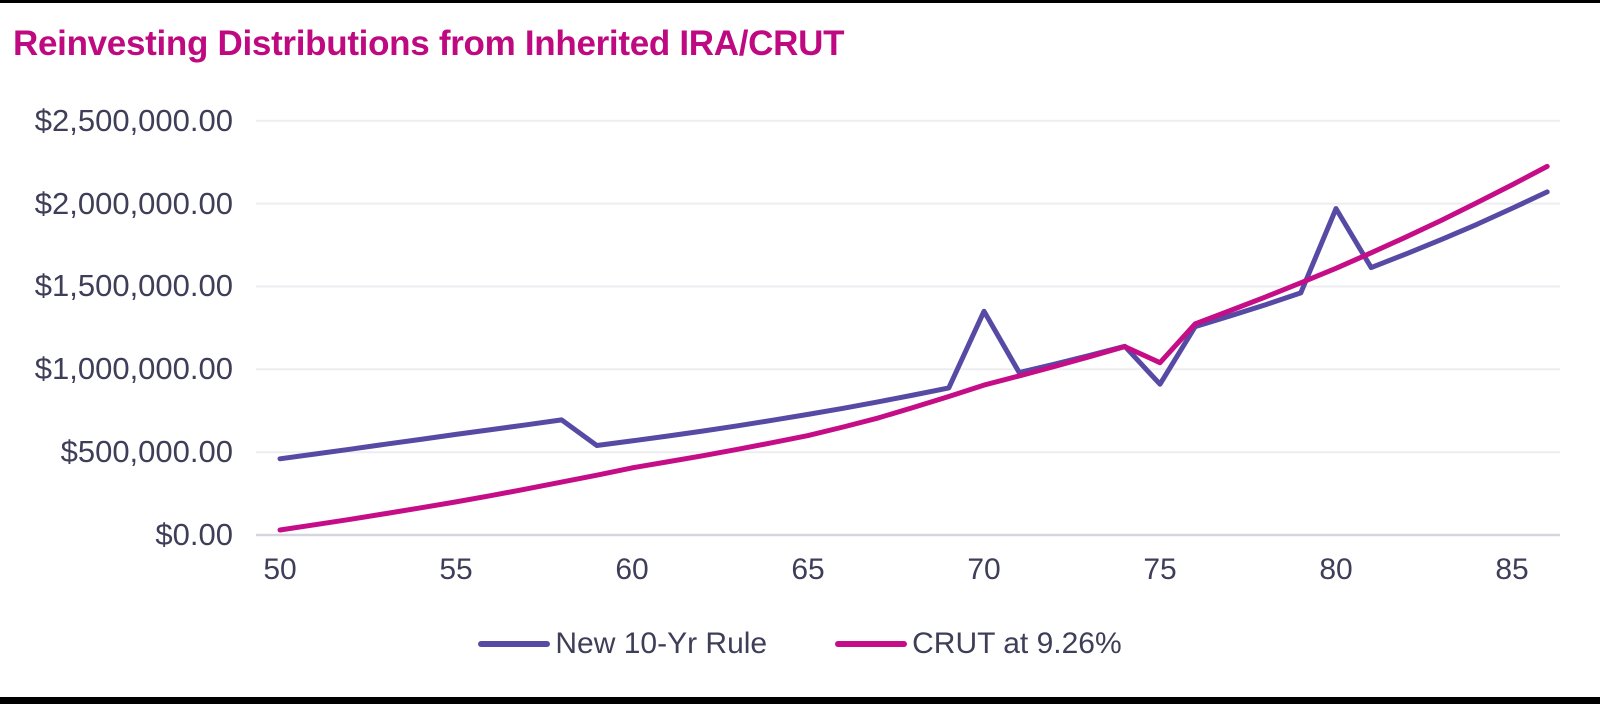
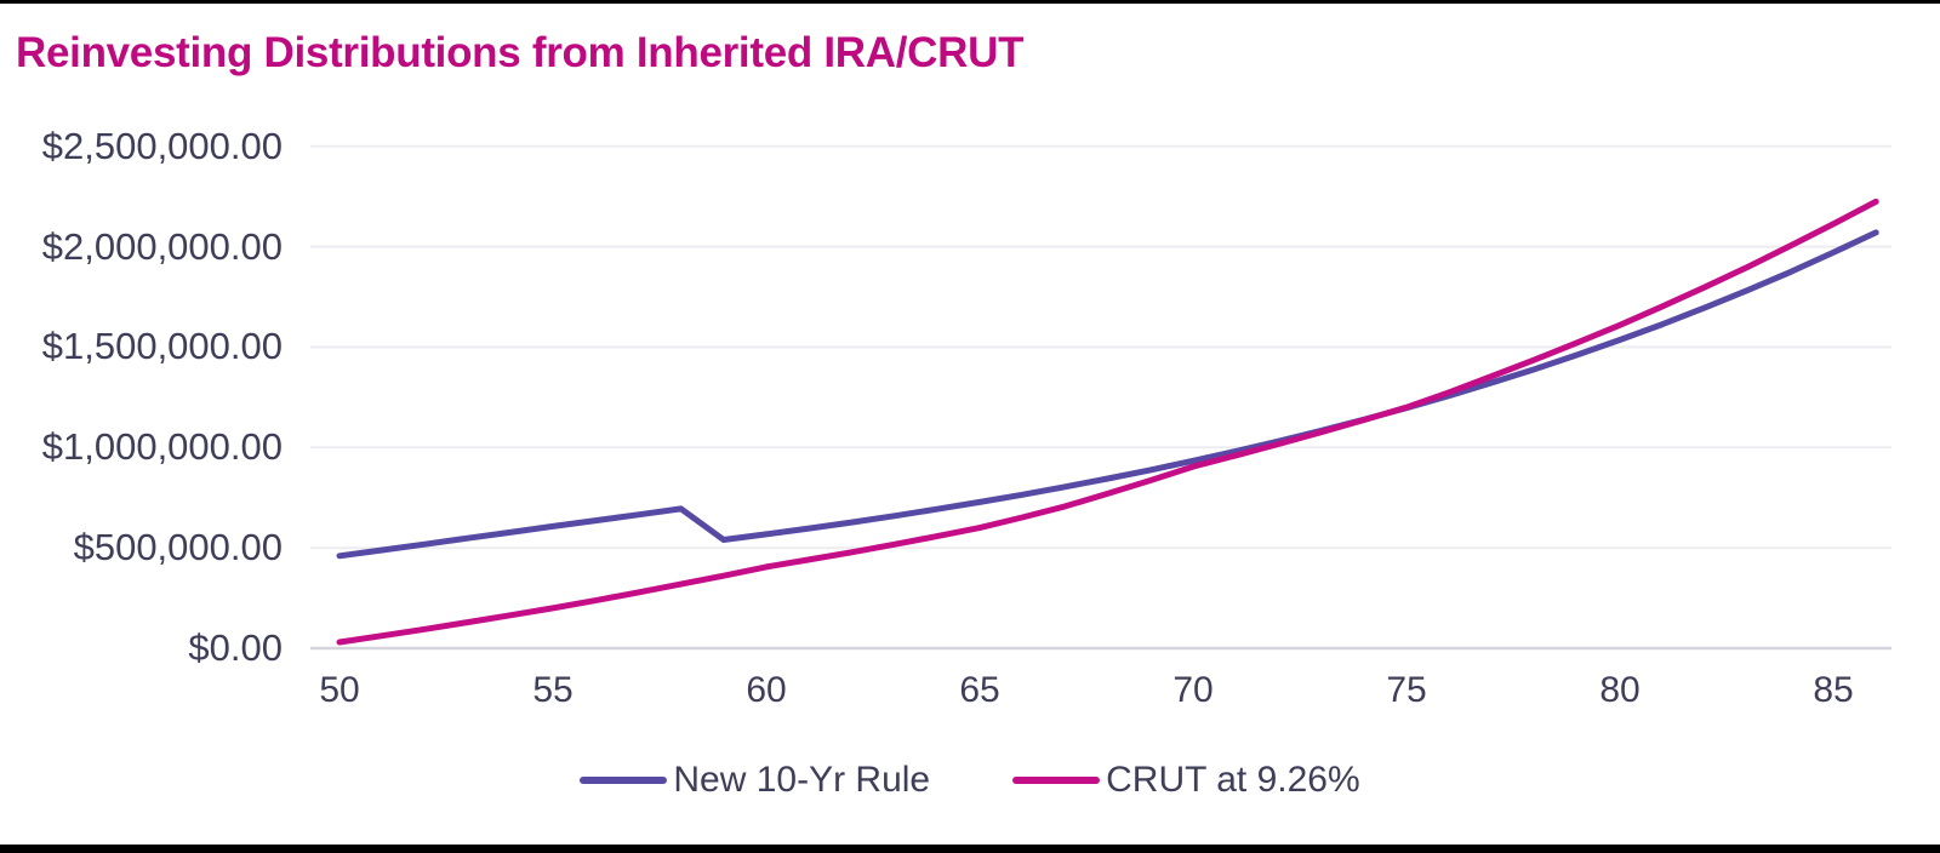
New 10-Yr Rule/70: $1350000 -> $930000
New 10-Yr Rule/75: $910000 -> $1200000
CRUT at 9.26%/75: $1040000 -> $1200000
New 10-Yr Rule/80: $1970000 -> $1540000
